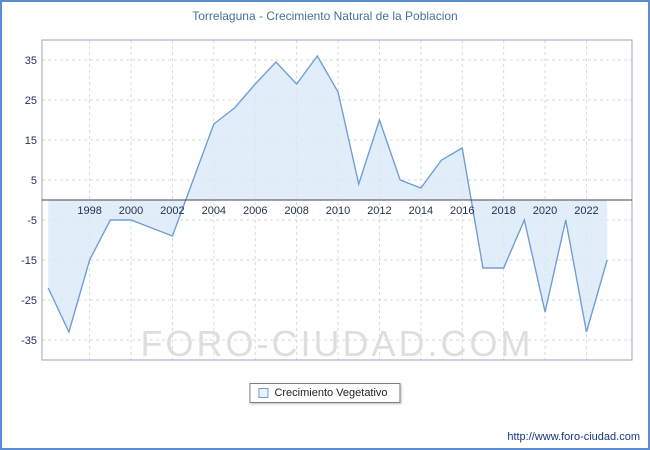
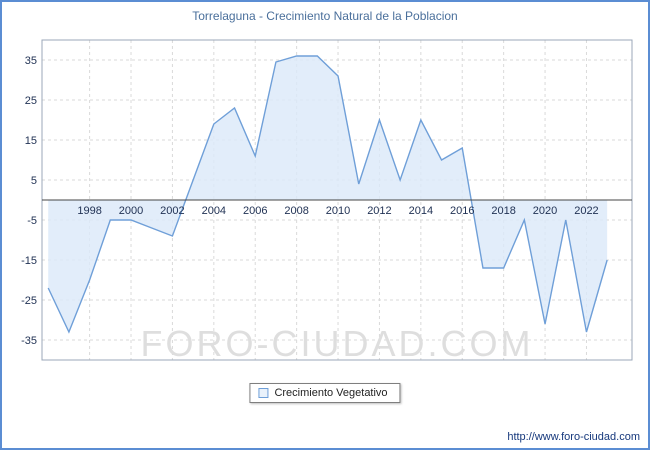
1998: -15 -> -20
2006: 29 -> 11
2008: 29 -> 36
2010: 27 -> 31
2014: 3 -> 20
2020: -28 -> -31
